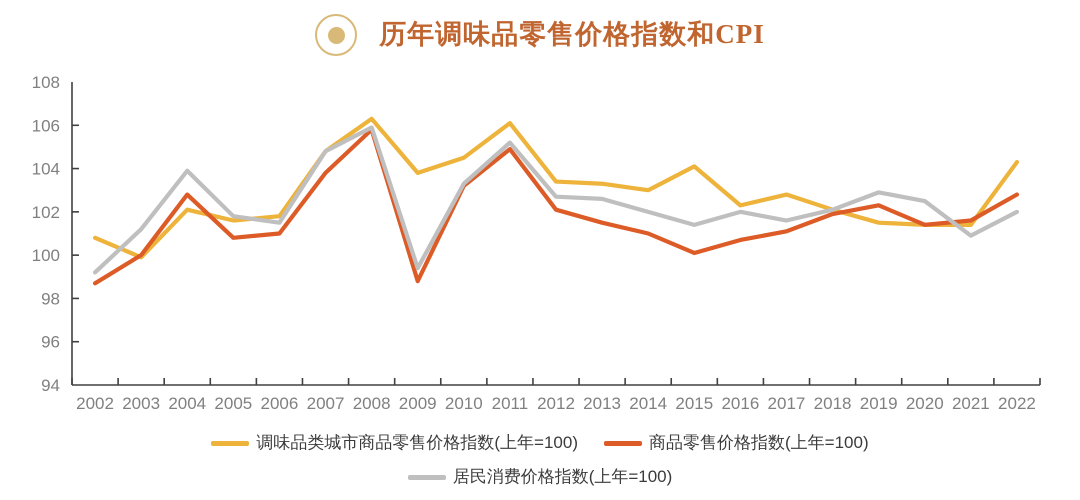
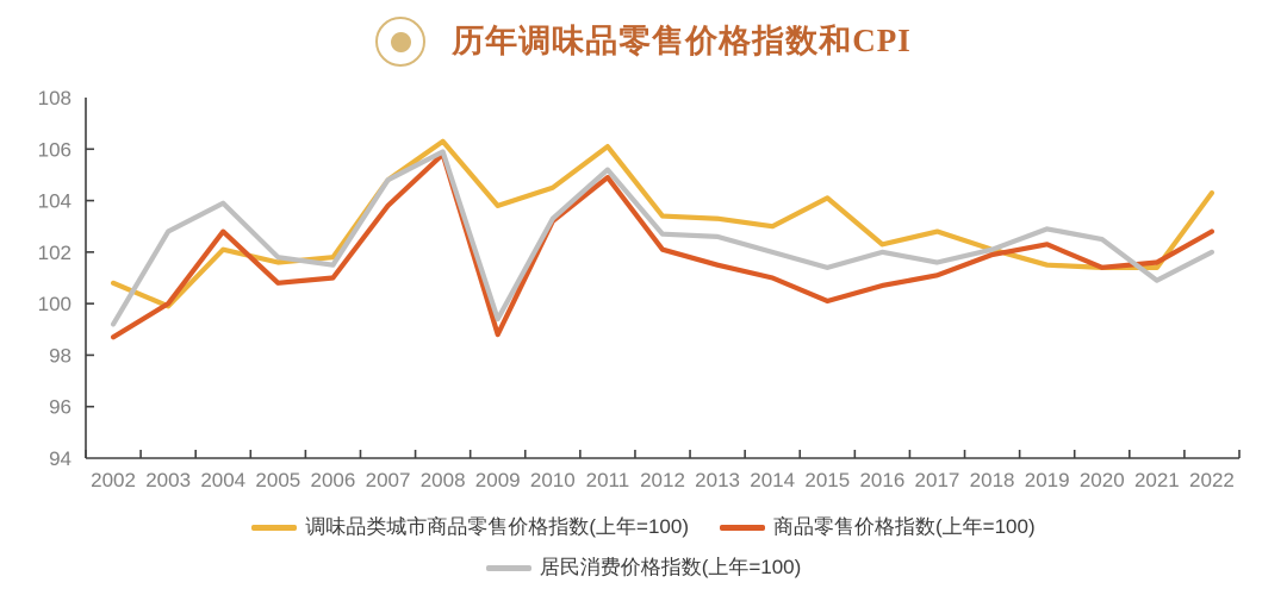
居民消费价格指数(上年=100)/2003: 101.2 -> 102.8
